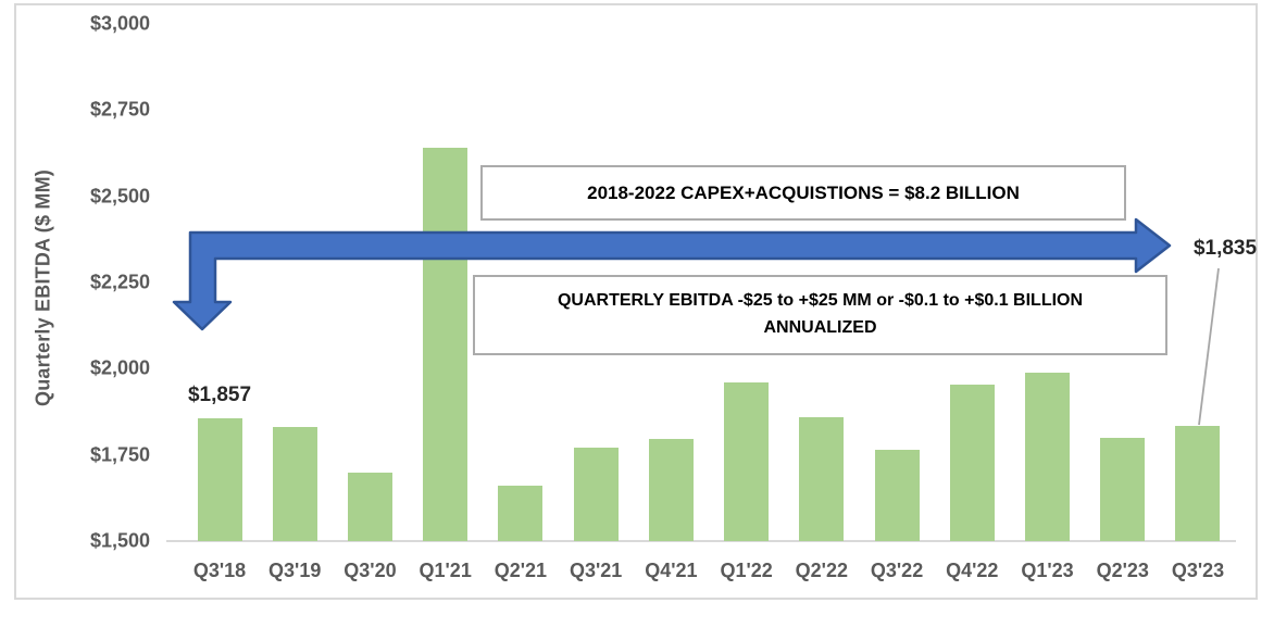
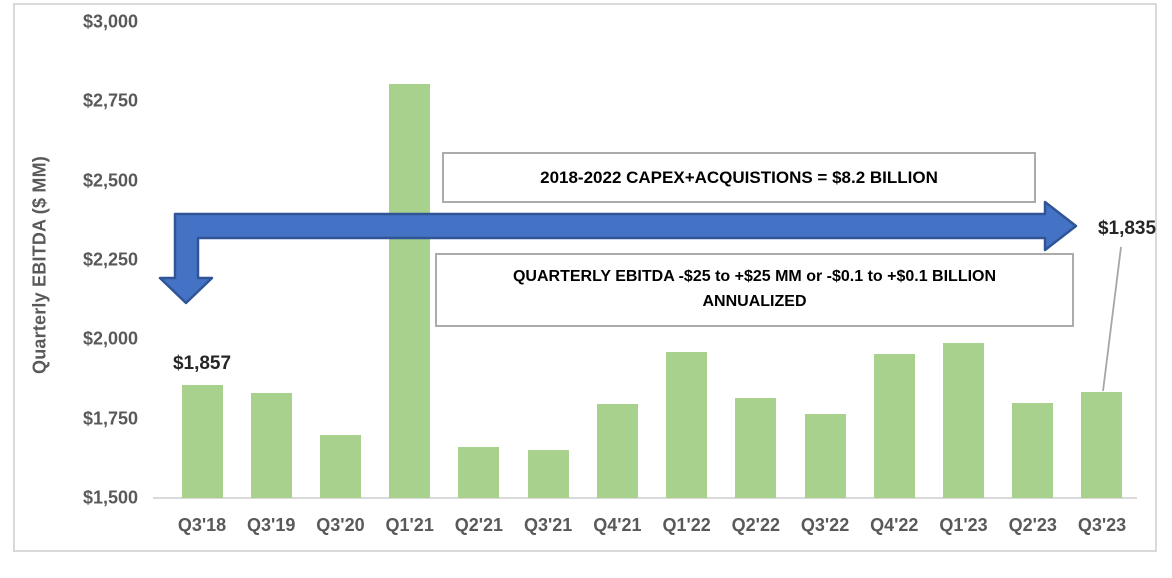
Q1'21: $2640 -> $2800
Q3'21: $1770 -> $1650
Q2'22: $1860 -> $1820
